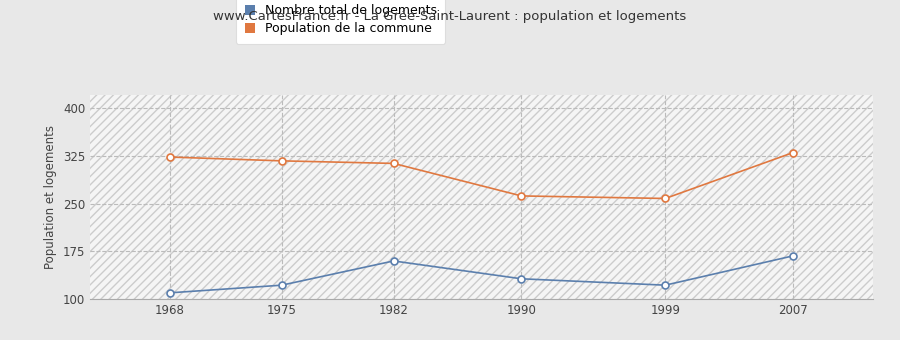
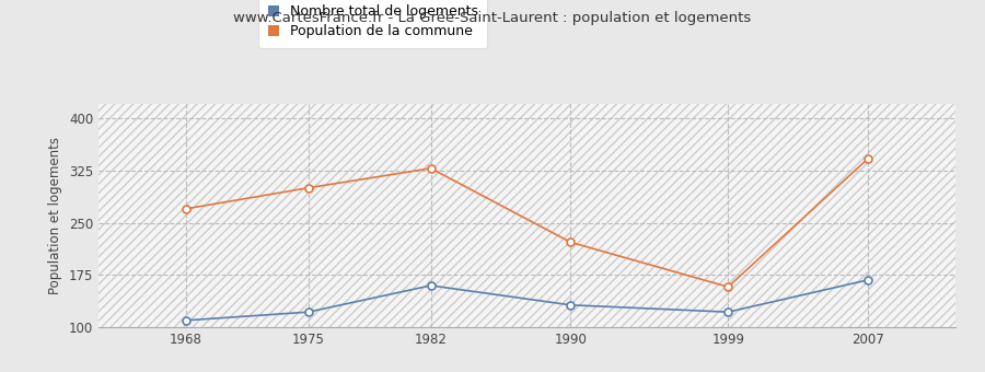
Population de la commune/1968: 323 -> 270
Population de la commune/1975: 317 -> 300
Population de la commune/1982: 313 -> 328
Population de la commune/1990: 262 -> 222
Population de la commune/1999: 258 -> 158
Population de la commune/2007: 330 -> 342
